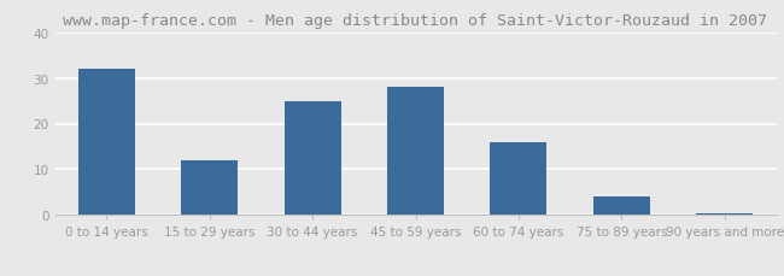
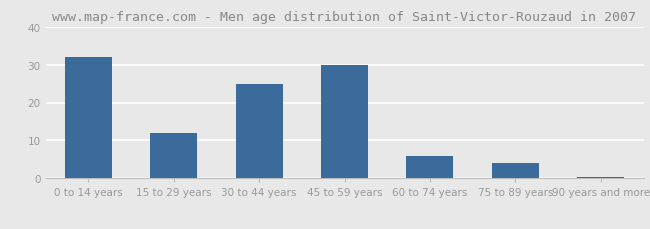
45 to 59 years: 28.0 -> 30.0
60 to 74 years: 16.0 -> 6.0
